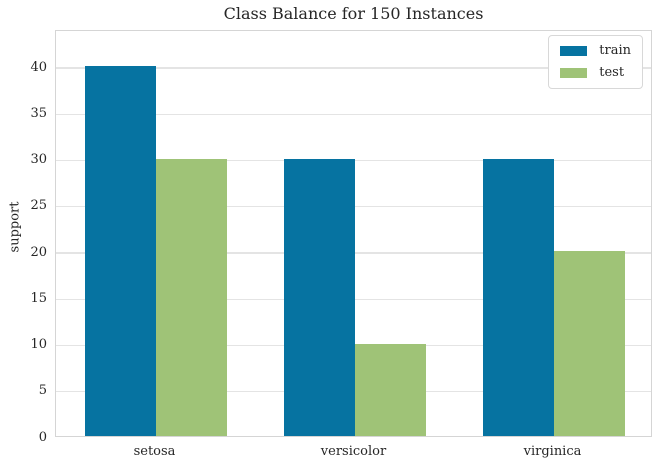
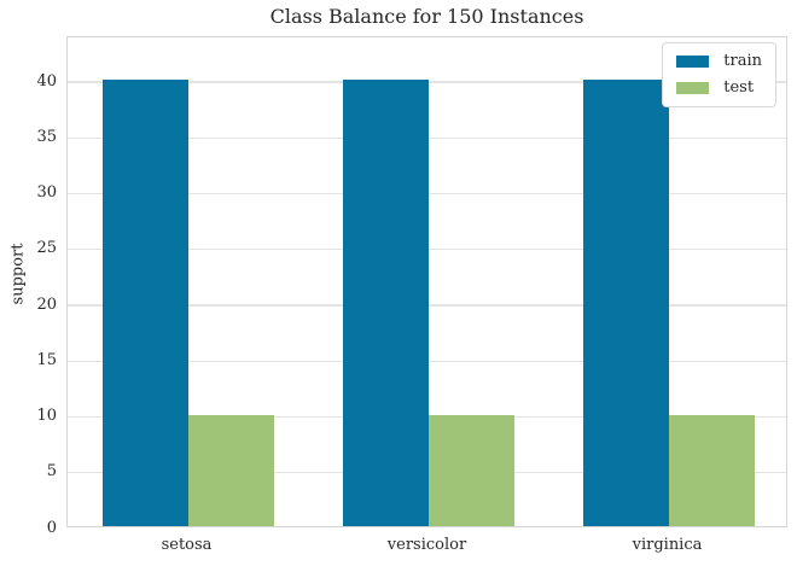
test/setosa: 30 -> 10
train/versicolor: 30 -> 40
train/virginica: 30 -> 40
test/virginica: 20 -> 10
